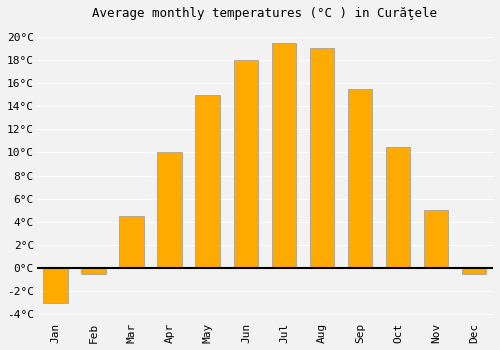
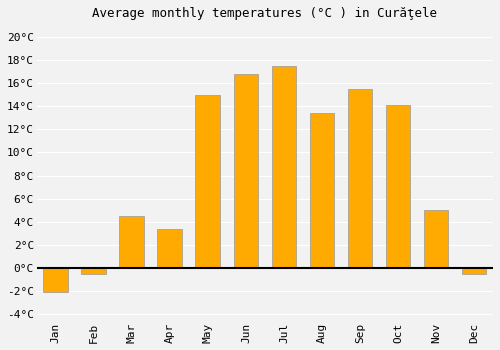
Jan: -3.0°C -> -2.1°C
Apr: 10.0°C -> 3.4°C
Jun: 18.0°C -> 16.8°C
Jul: 19.5°C -> 17.5°C
Aug: 19.0°C -> 13.4°C
Oct: 10.5°C -> 14.1°C
